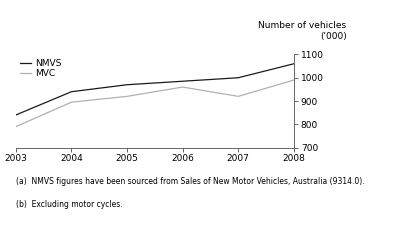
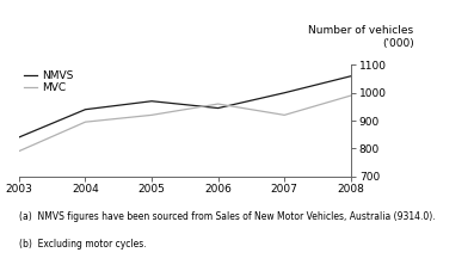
NMVS/2006: 985 -> 945
